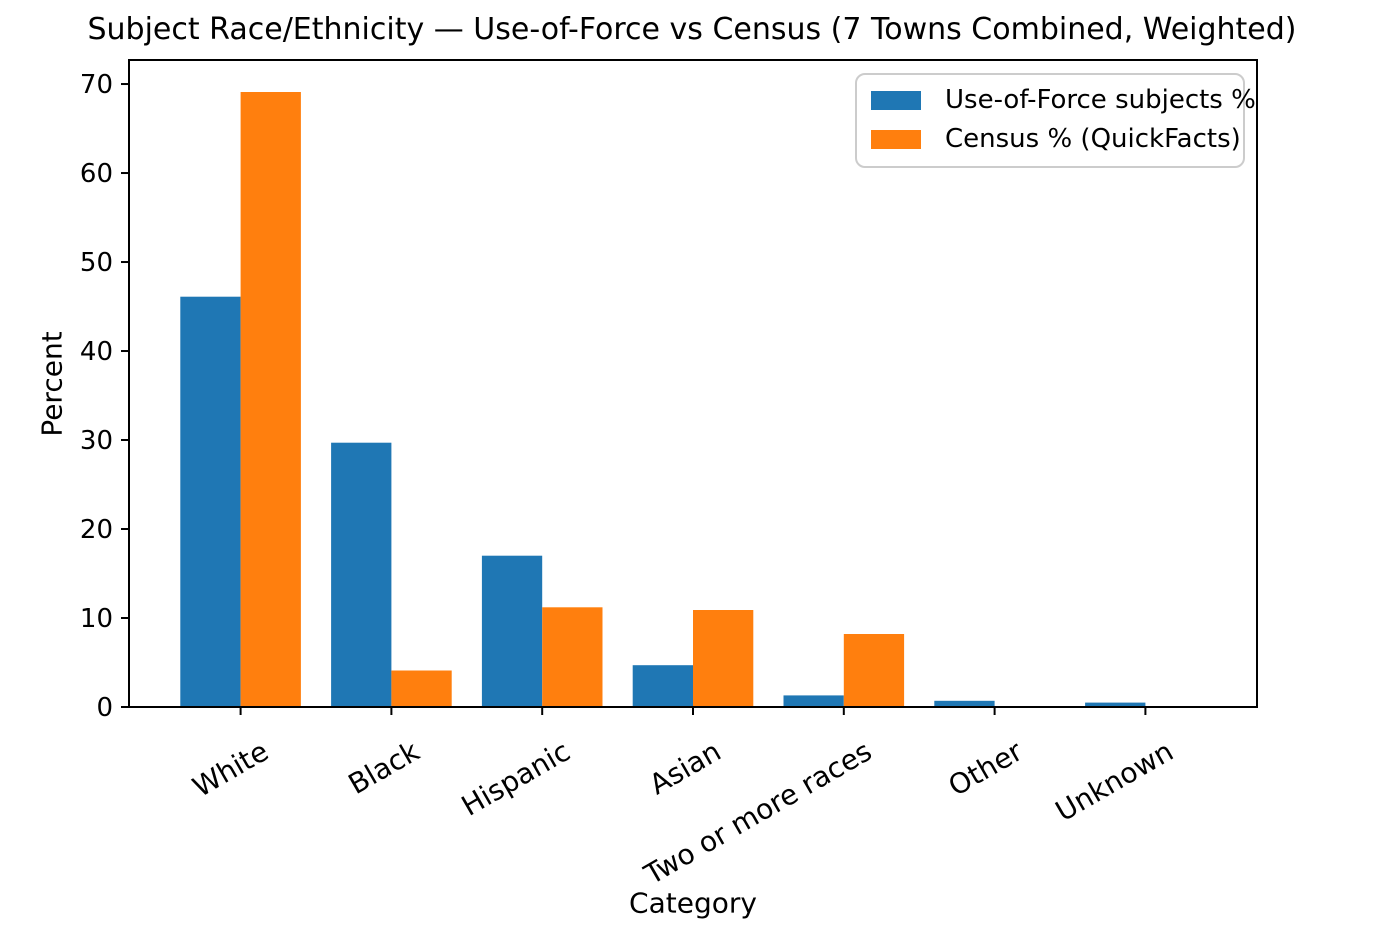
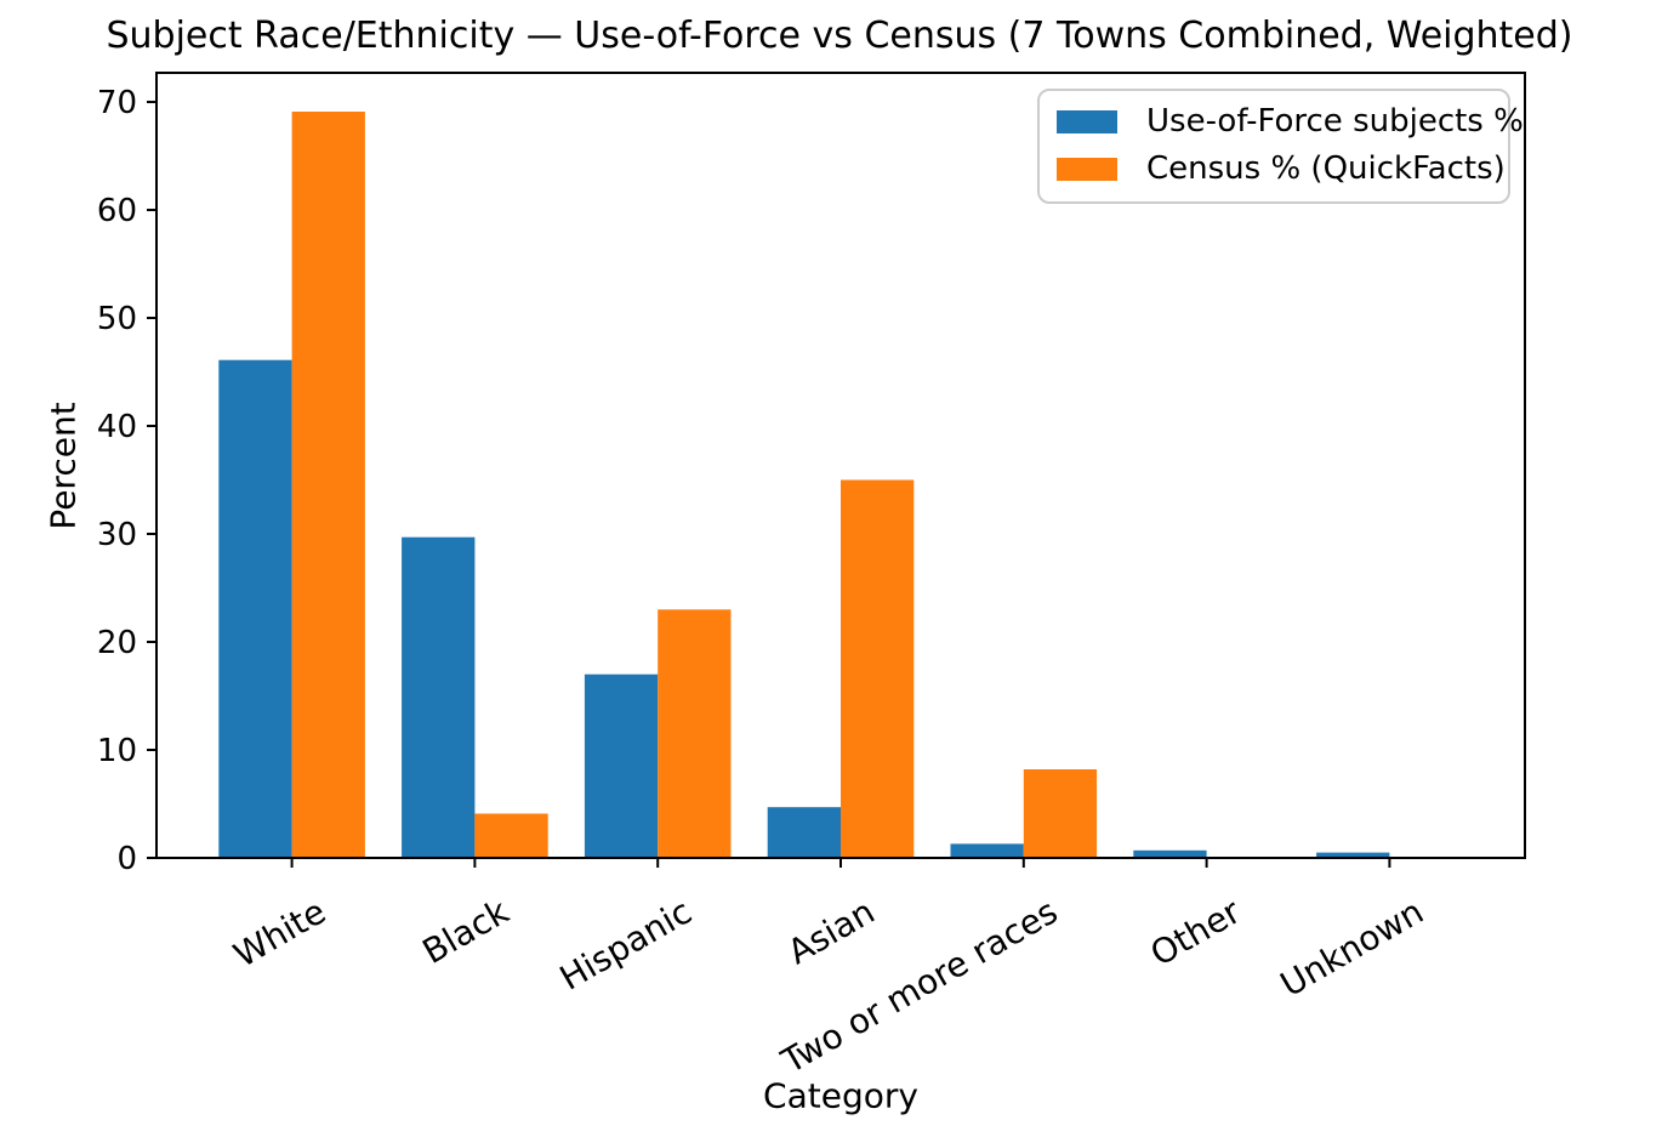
Census % (QuickFacts)/Hispanic: 11 -> 23
Census % (QuickFacts)/Asian: 11 -> 35
